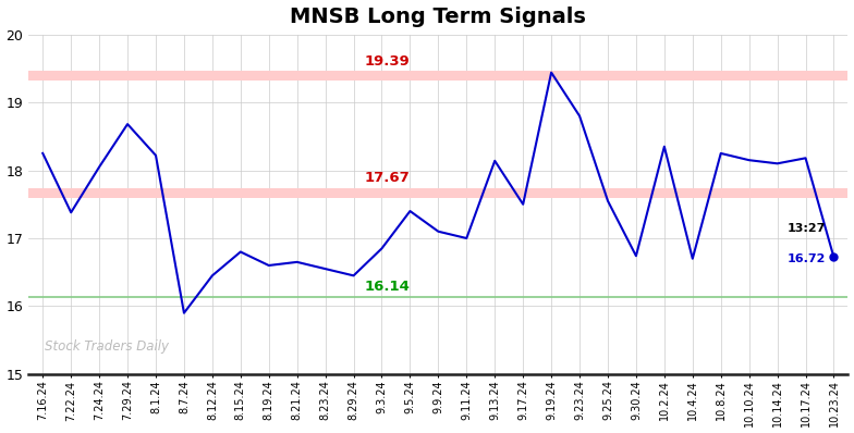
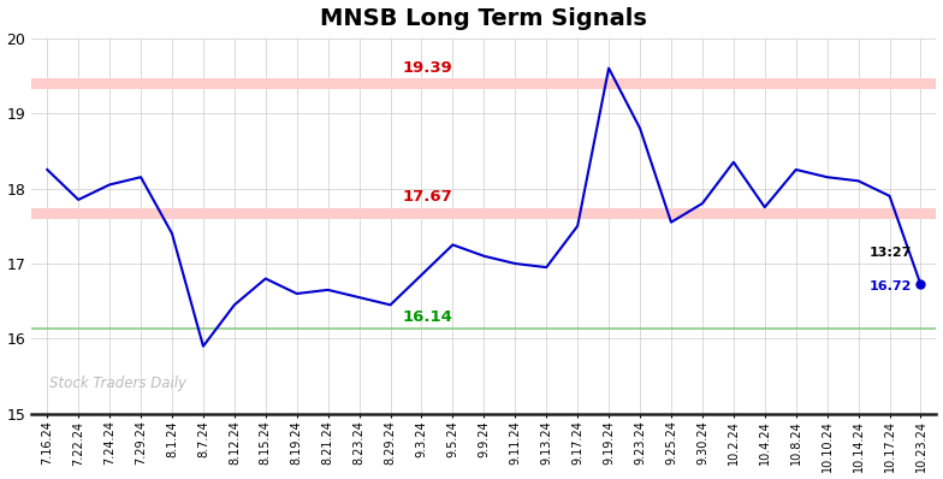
7.22.24: 17.38 -> 17.85
7.29.24: 18.68 -> 18.15
8.1.24: 18.22 -> 17.40
9.5.24: 17.40 -> 17.25
9.13.24: 18.14 -> 16.95
9.19.24: 19.44 -> 19.60
9.30.24: 16.74 -> 17.80
10.4.24: 16.70 -> 17.75
10.17.24: 18.18 -> 17.90
